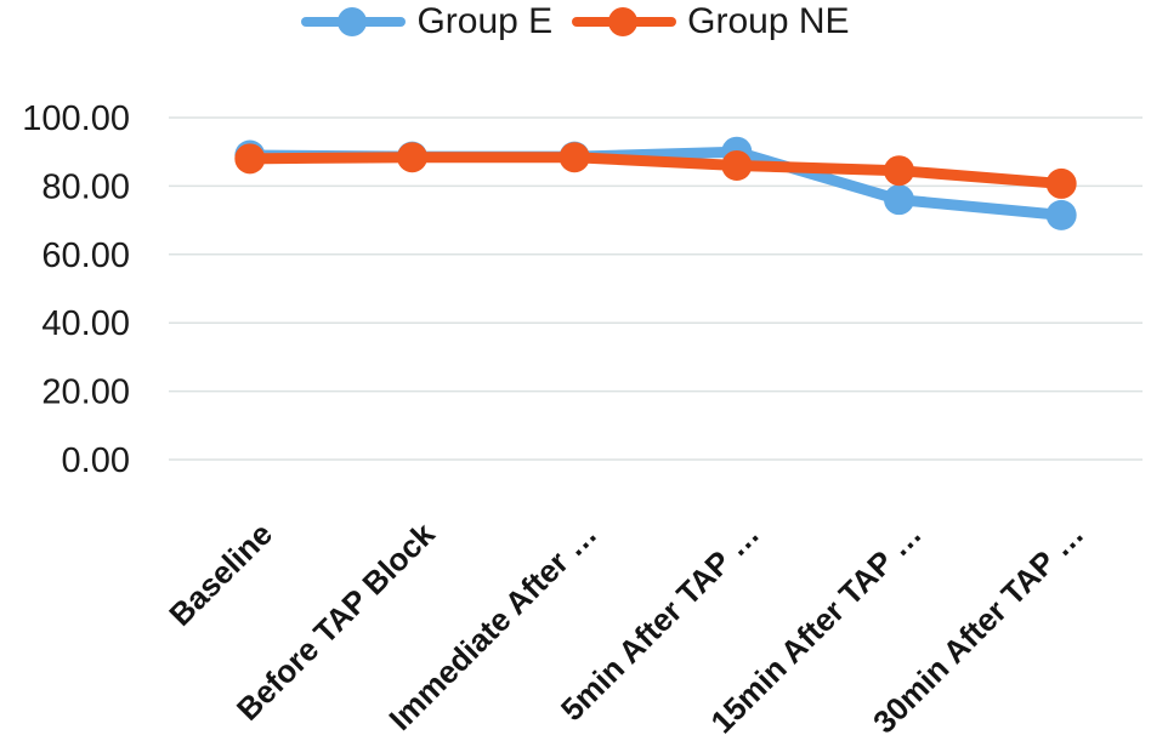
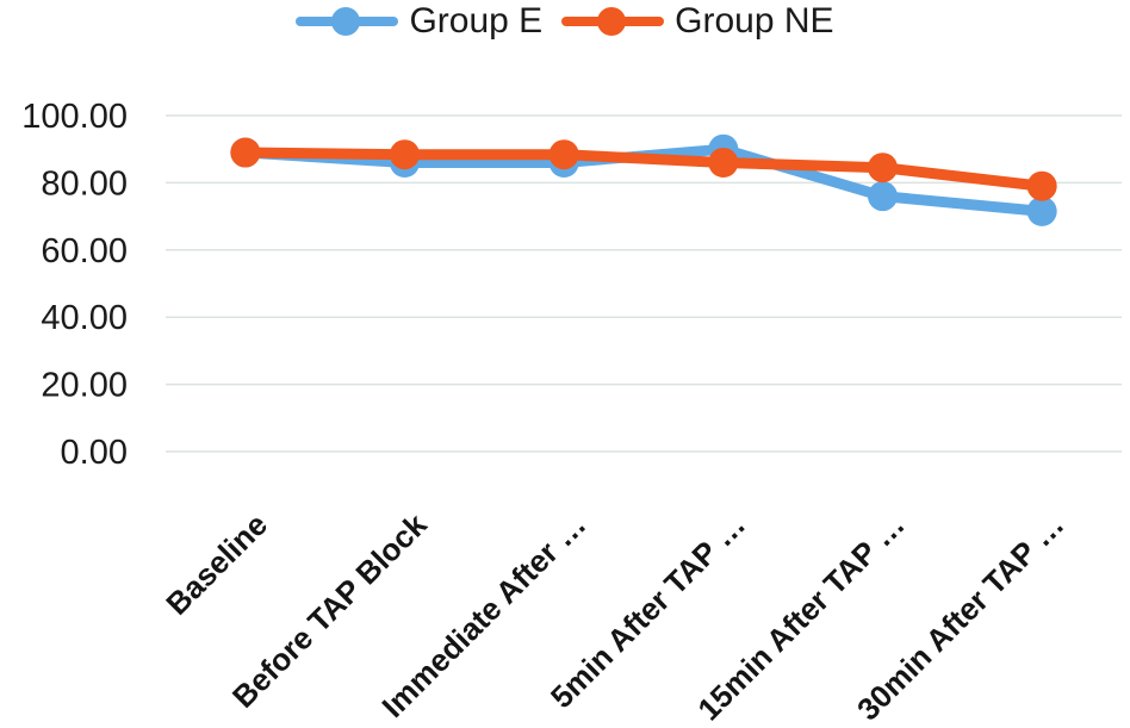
Group NE/Baseline: 88 -> 89
Group E/Before TAP Block: 89 -> 86
Group E/Immediate After …: 89 -> 86
Group NE/30min After TAP …: 81 -> 79
